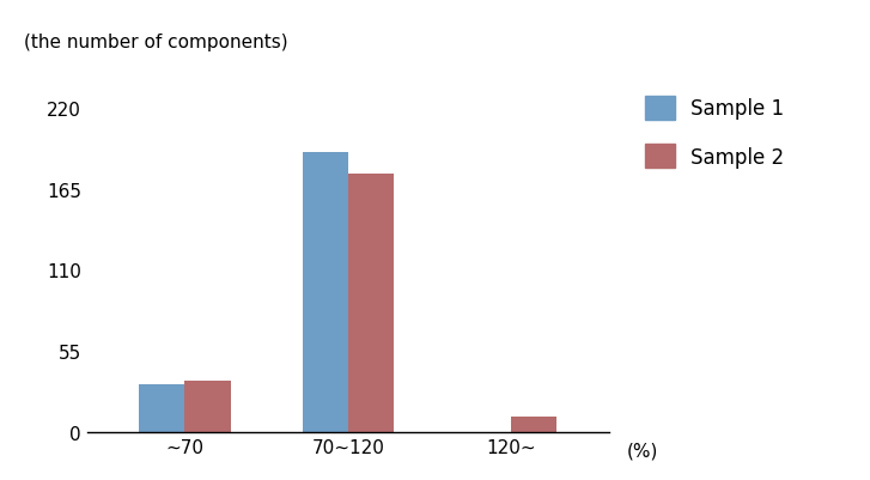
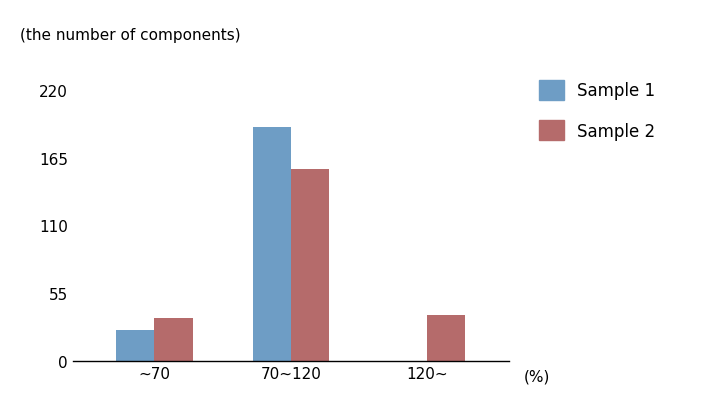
Sample 1/~70: 32 -> 25
Sample 2/70~120: 175 -> 156
Sample 2/120~: 10 -> 37
